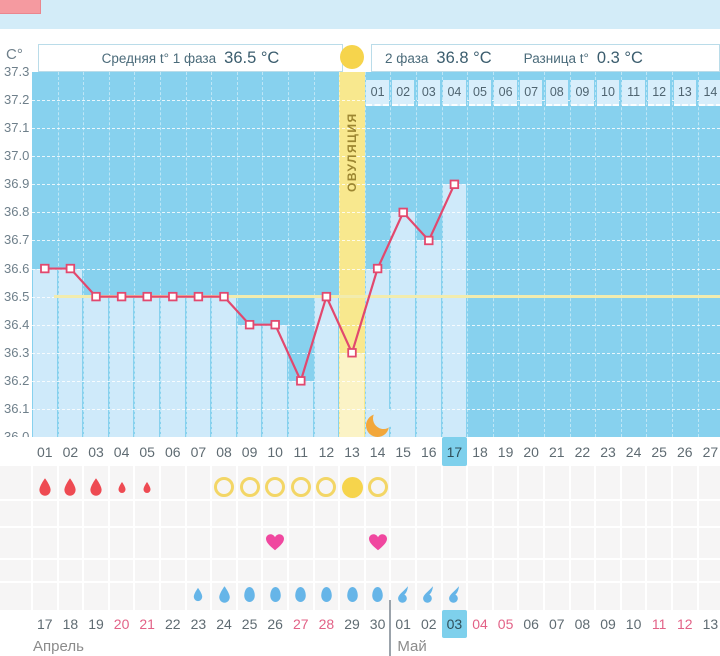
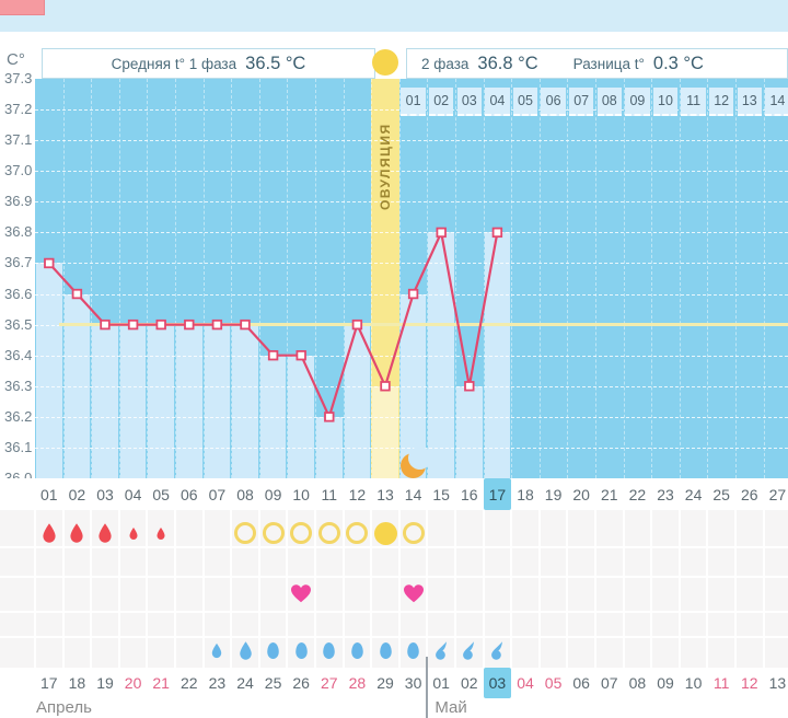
01: 36.6 -> 36.7
16: 36.7 -> 36.3
17: 36.9 -> 36.8
